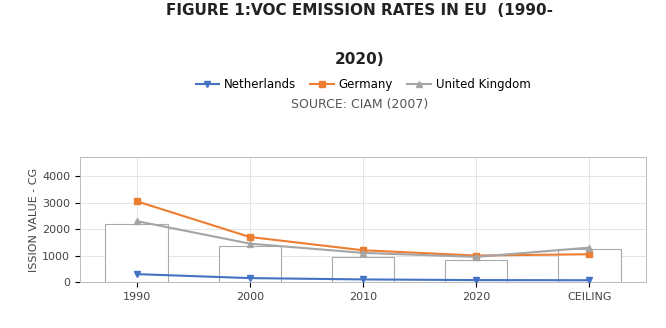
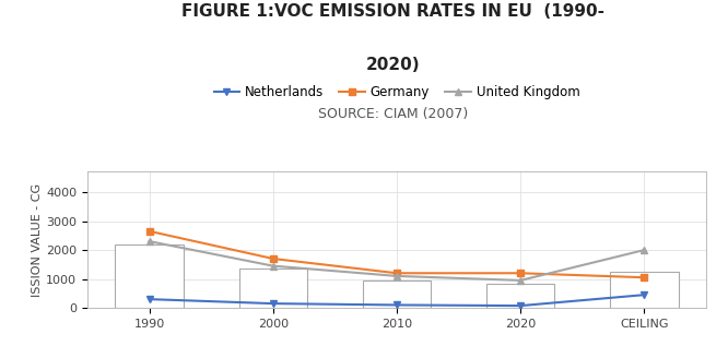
Germany/1990: 3050 -> 2650
Germany/2020: 1000 -> 1200
Netherlands/CEILING: 70 -> 450
United Kingdom/CEILING: 1300 -> 2000
